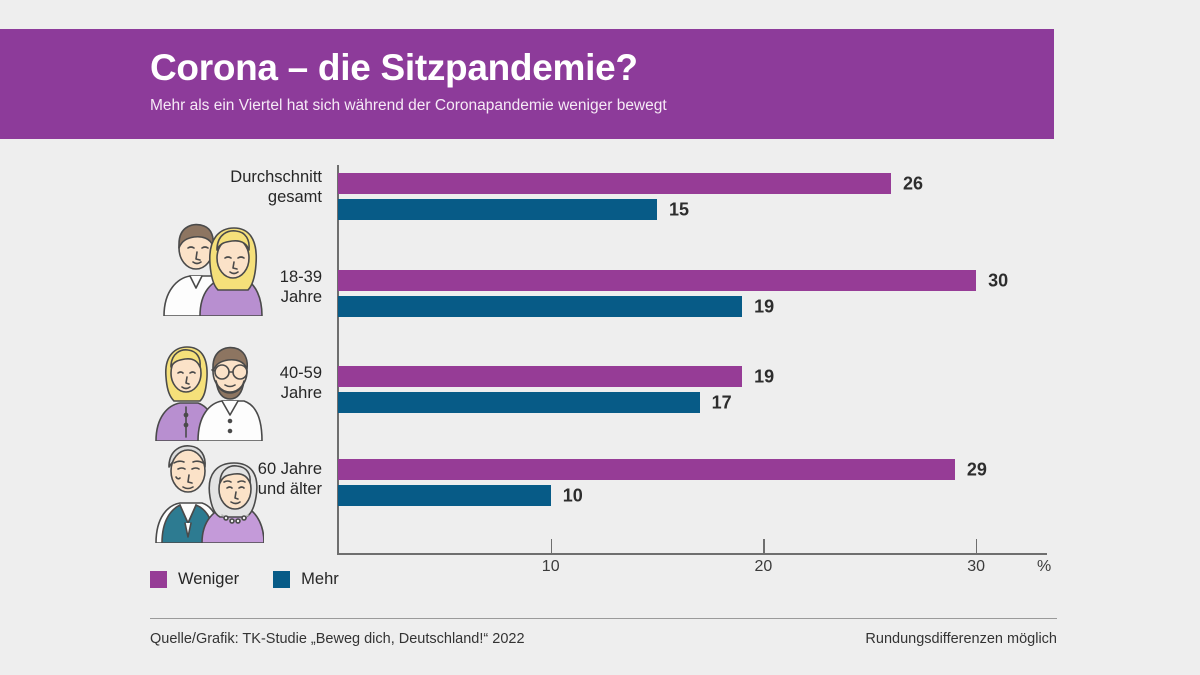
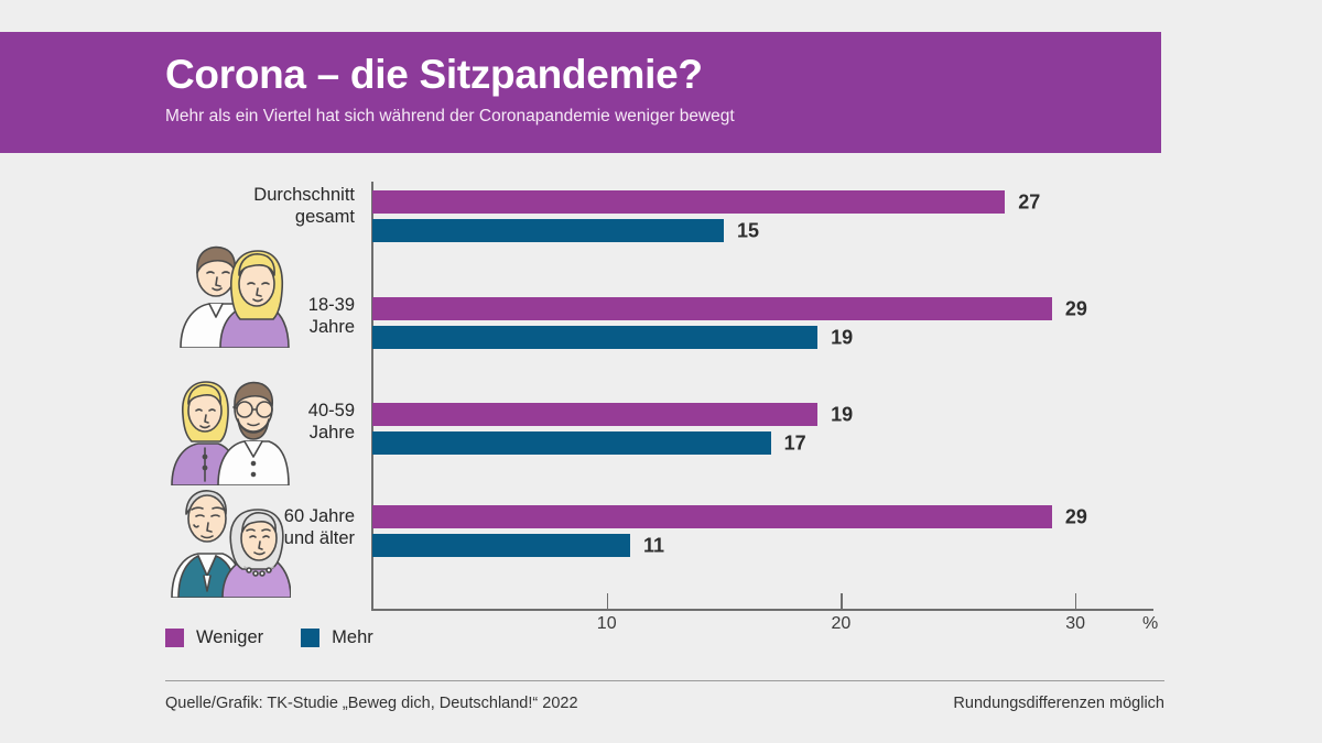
Weniger/Durchschnitt gesamt: 26 -> 27
Weniger/18-39 Jahre: 30 -> 29
Mehr/60 Jahre und älter: 10 -> 11
